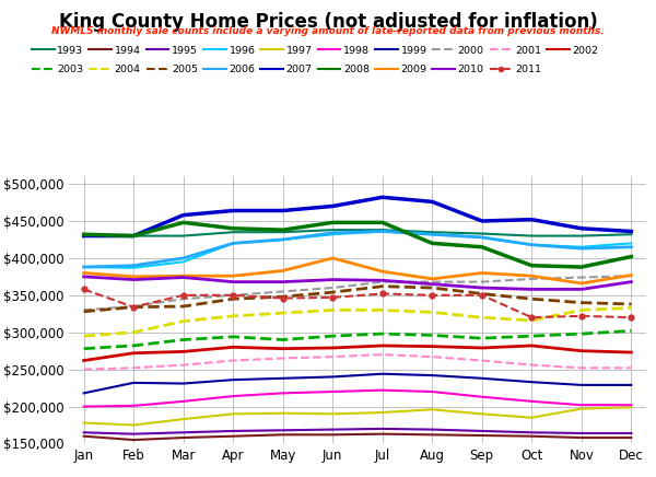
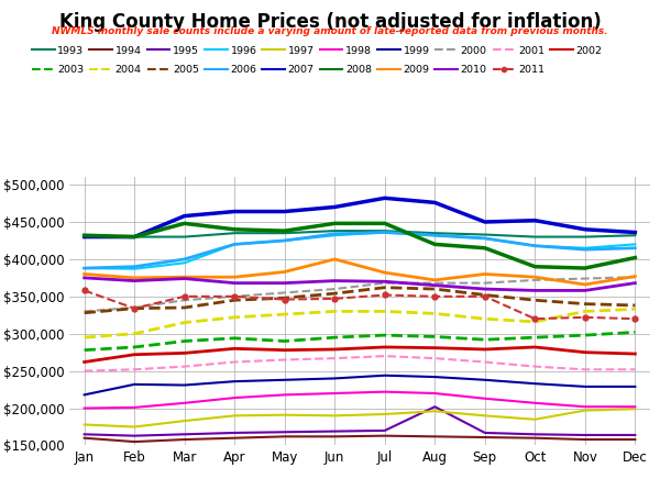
1995/Aug: $169,000 -> $202,000
